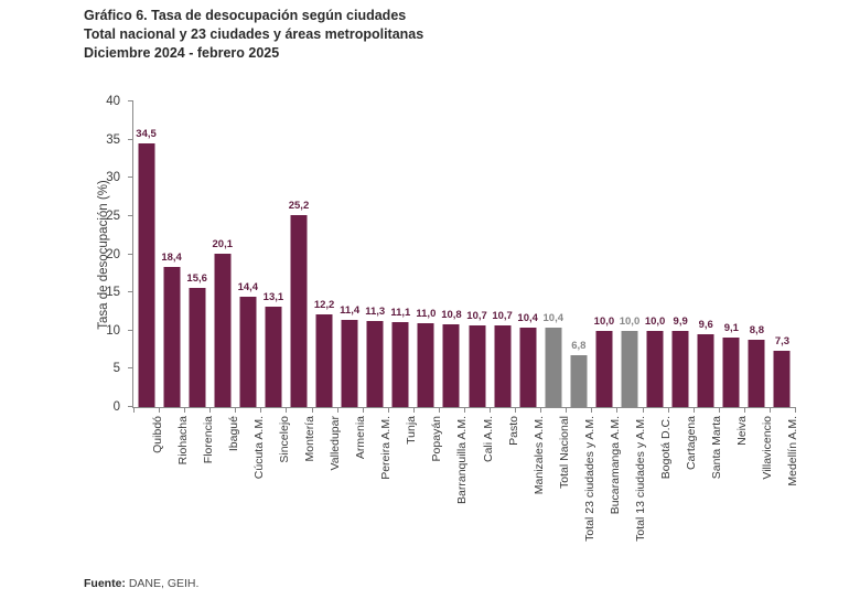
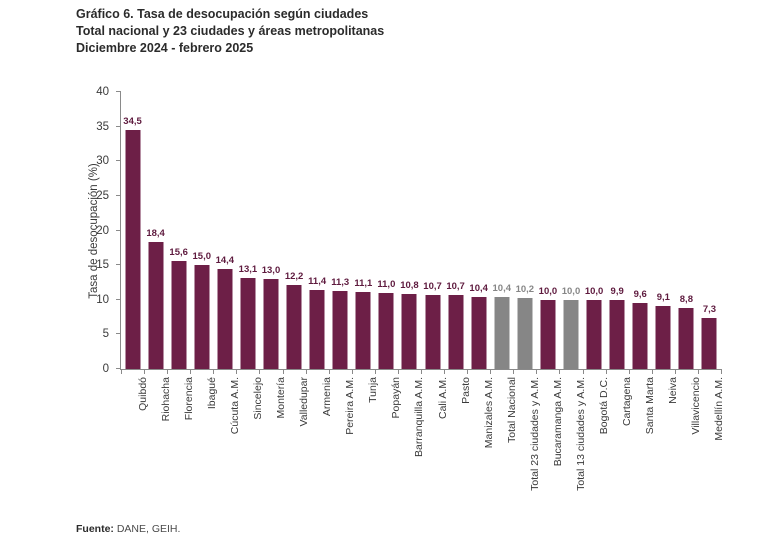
Ibagué: 20,1 -> 15,0
Montería: 25,2 -> 13,0
Total 23 ciudades y A.M.: 6,8 -> 10,2
